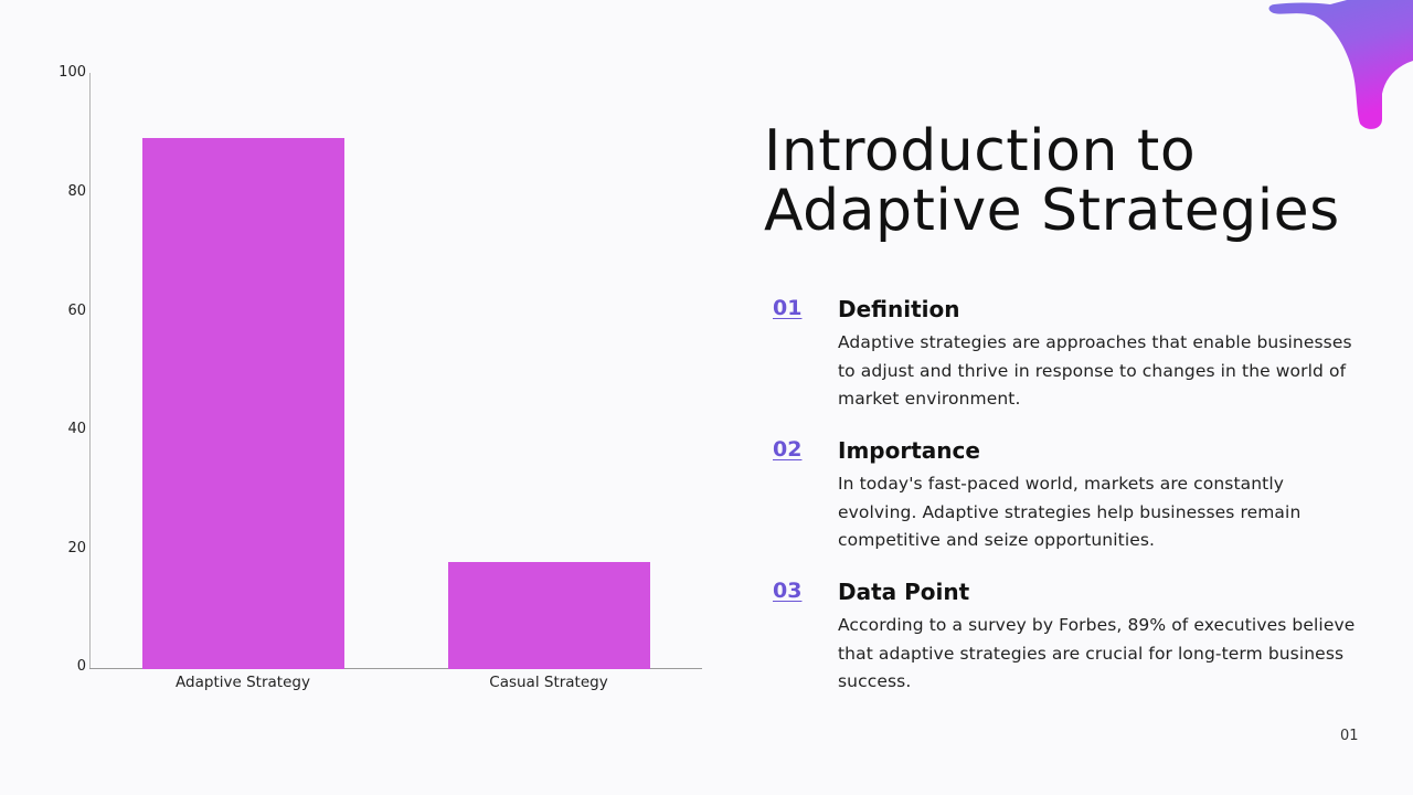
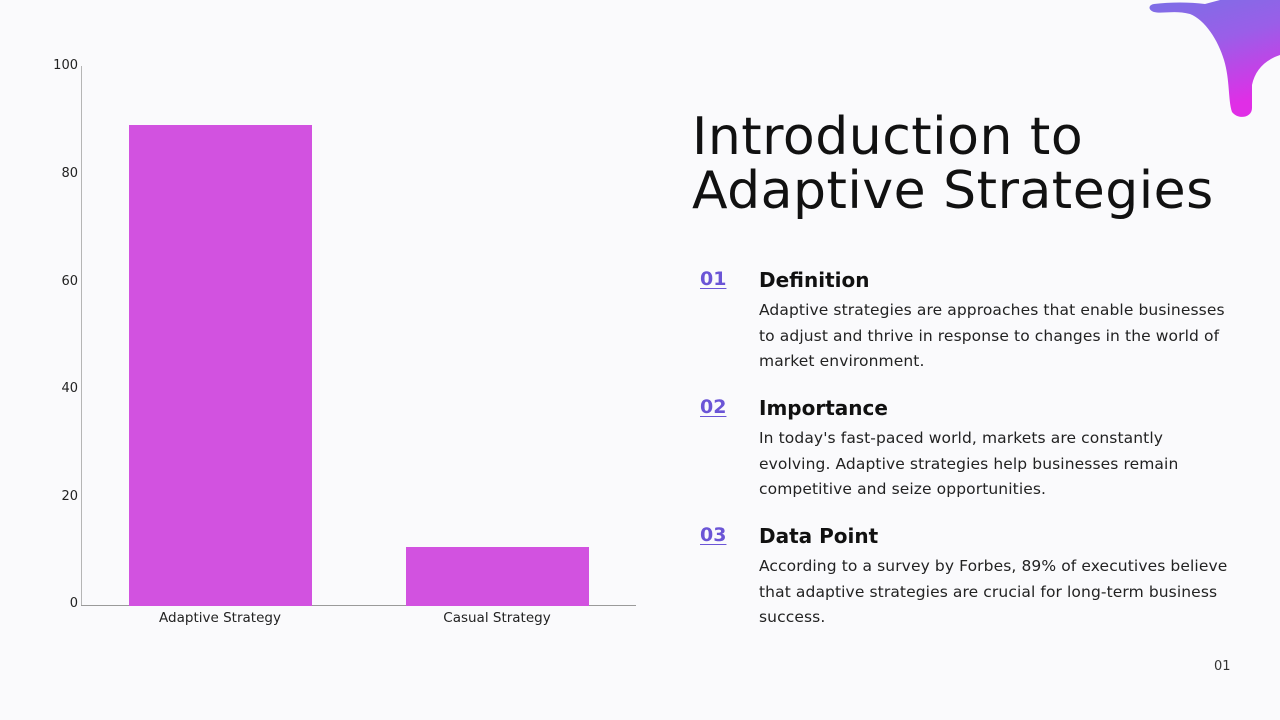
Casual Strategy: 18 -> 11
